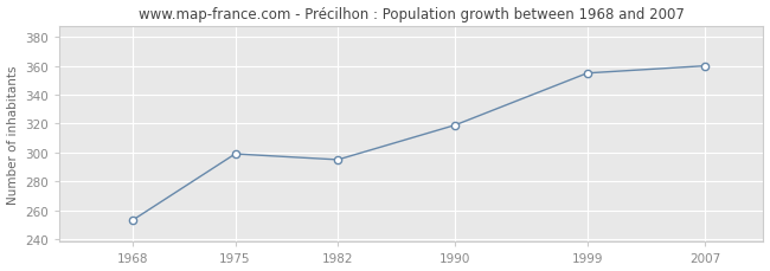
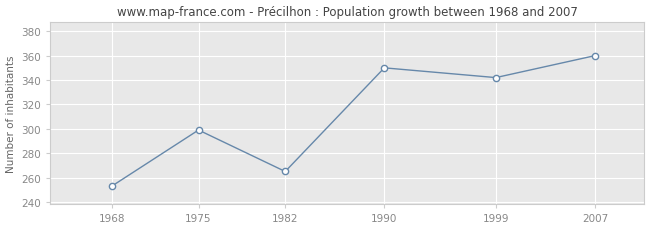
1982: 295 -> 265
1990: 319 -> 350
1999: 355 -> 342
